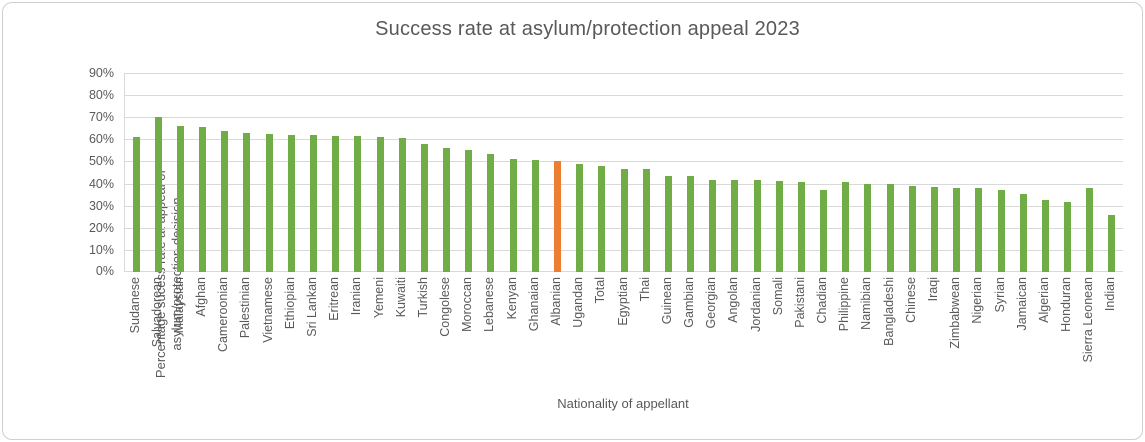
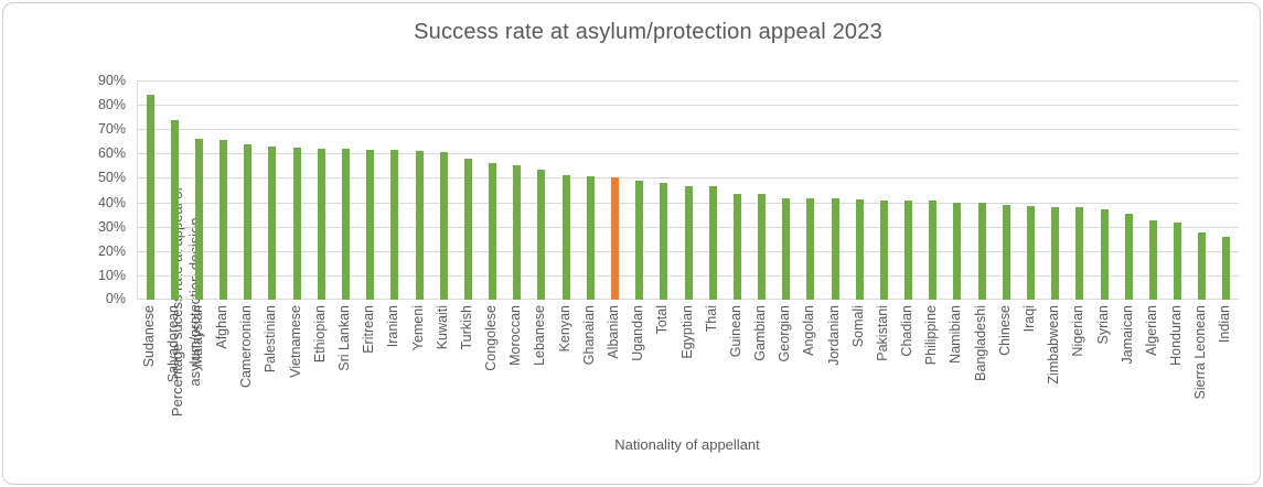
Sudanese: 61% -> 84%
Salvadorean: 70% -> 74%
Chadian: 37% -> 40%
Sierra Leonean: 38% -> 28%
